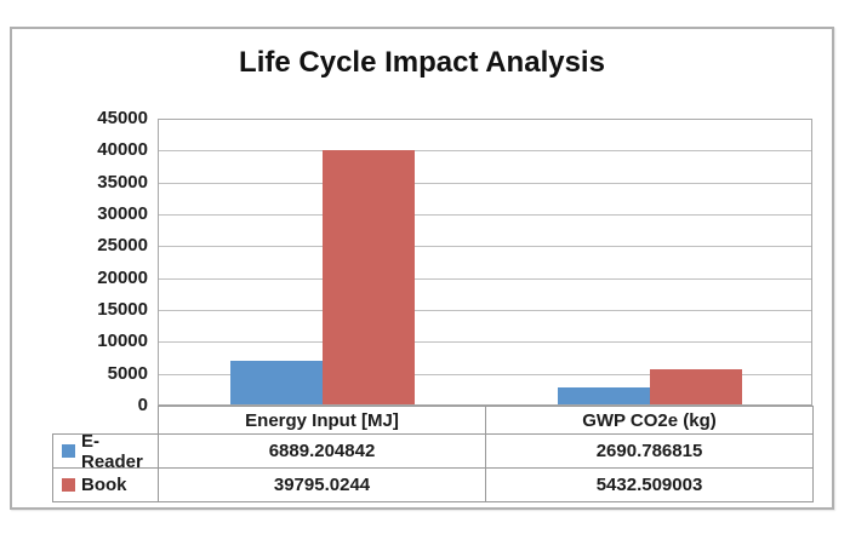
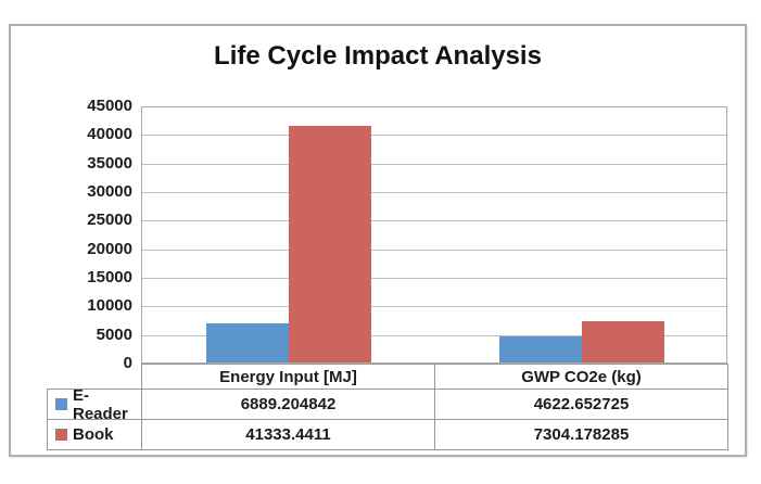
Book/Energy Input [MJ]: 39795.0244 -> 41333.4411
E-Reader/GWP CO2e (kg): 2690.786815 -> 4622.652725
Book/GWP CO2e (kg): 5432.509003 -> 7304.178285
